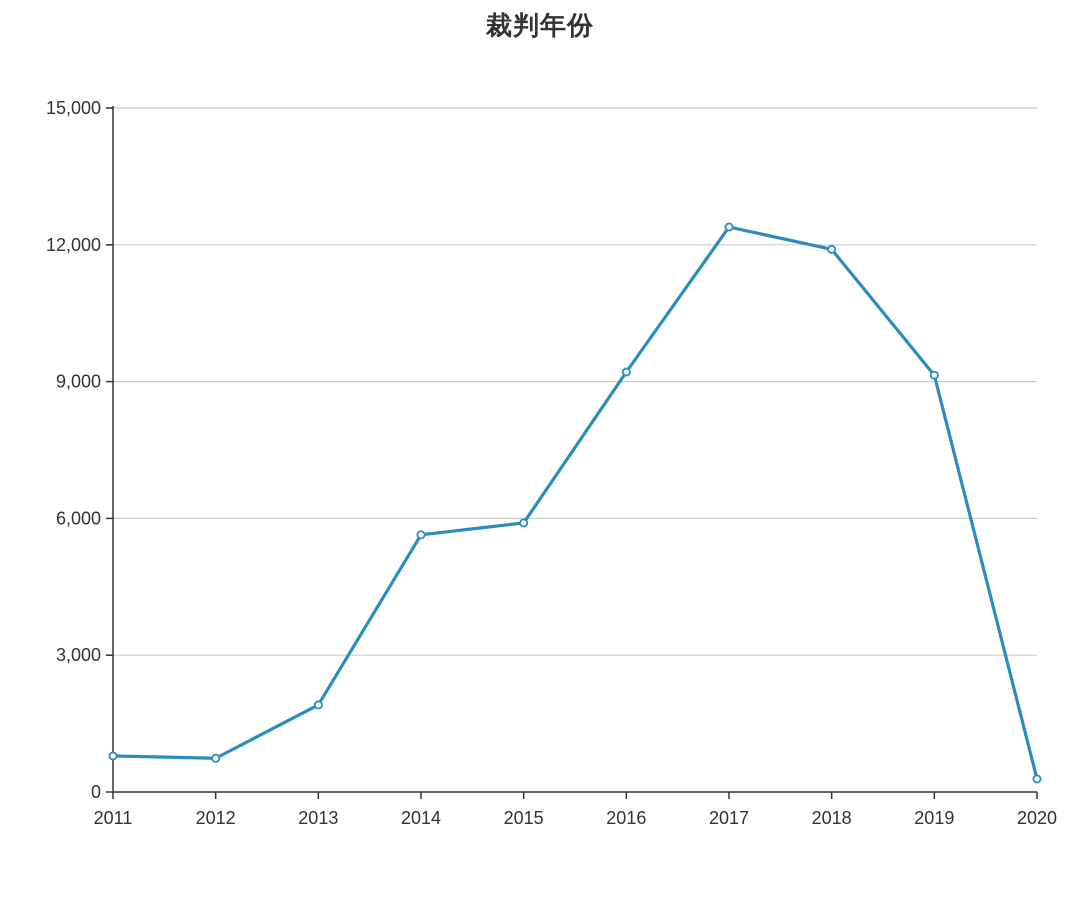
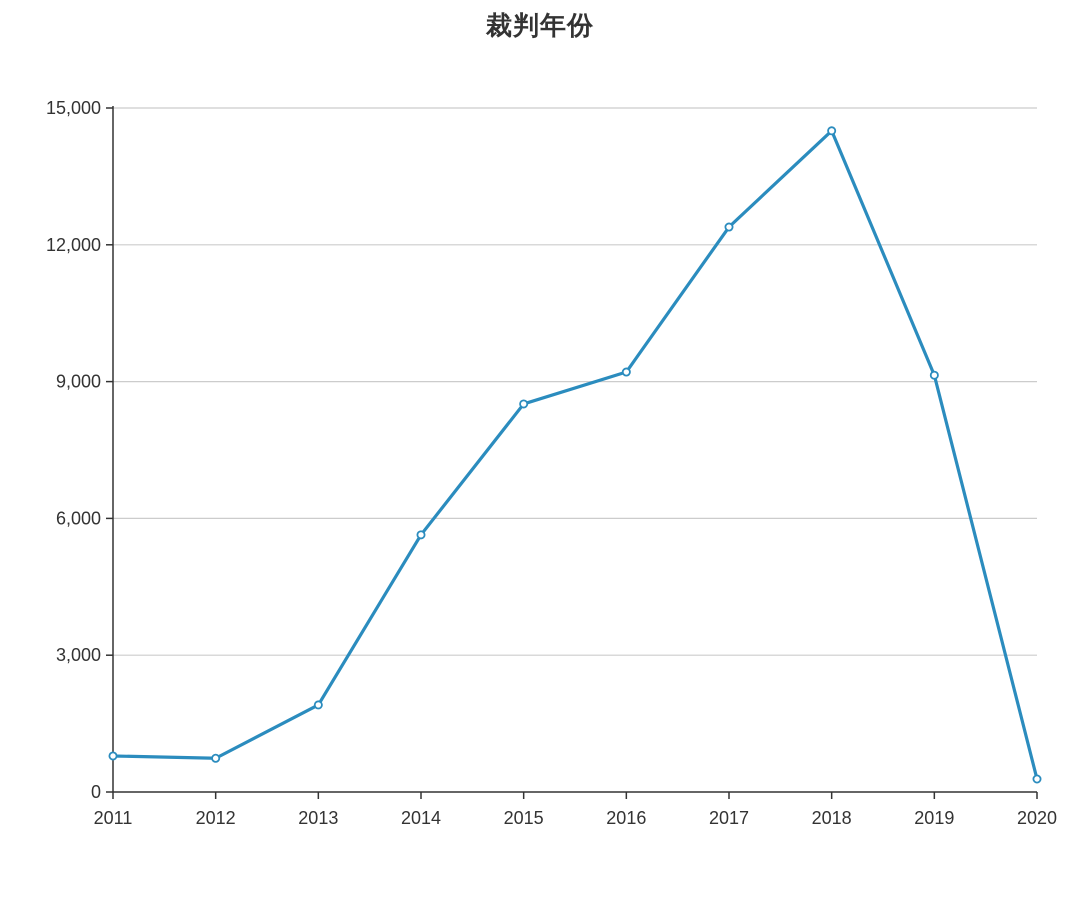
2015: 5900 -> 8500
2018: 11900 -> 14500
